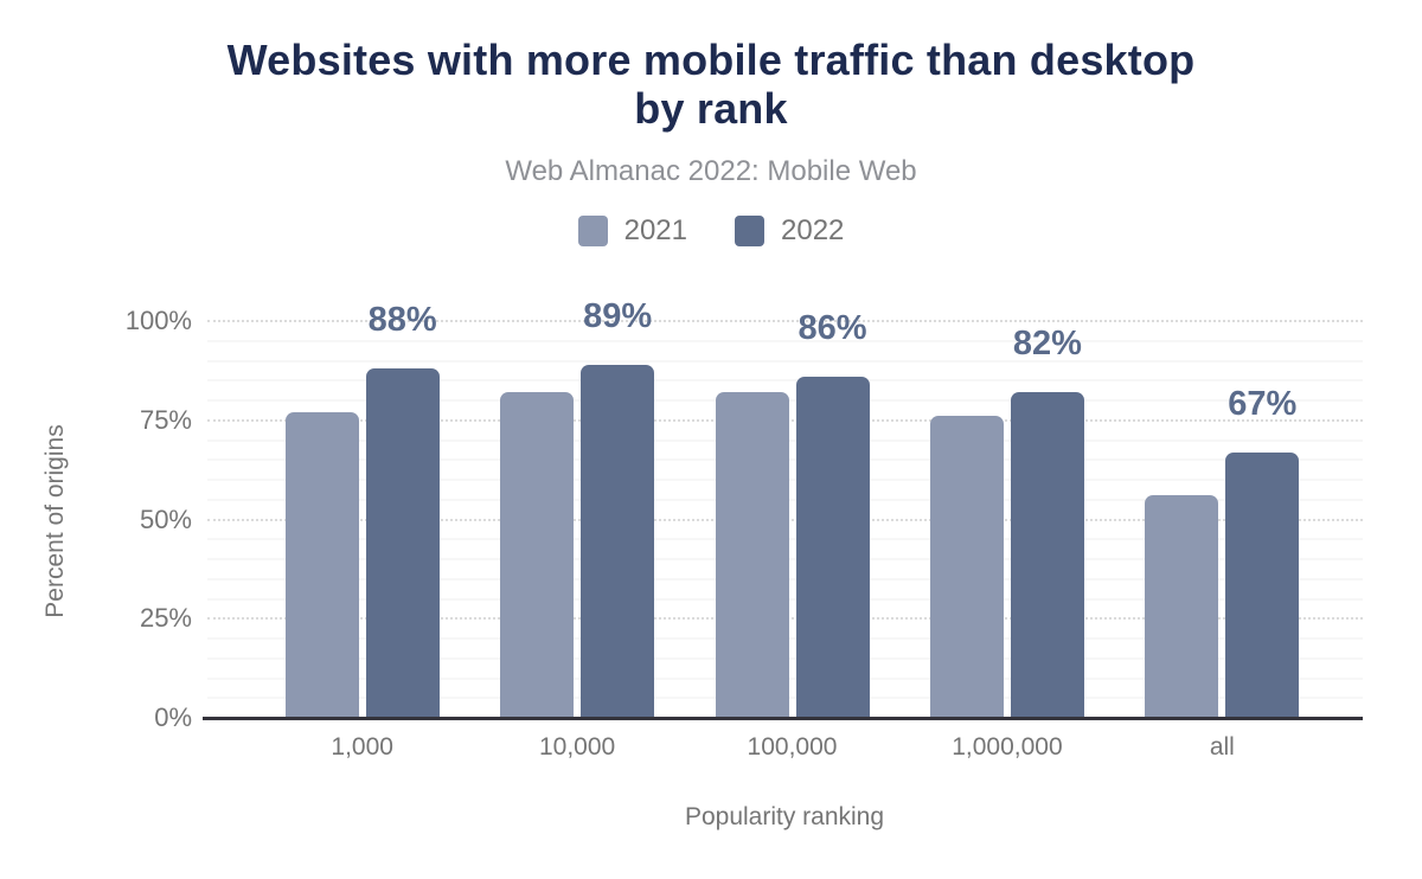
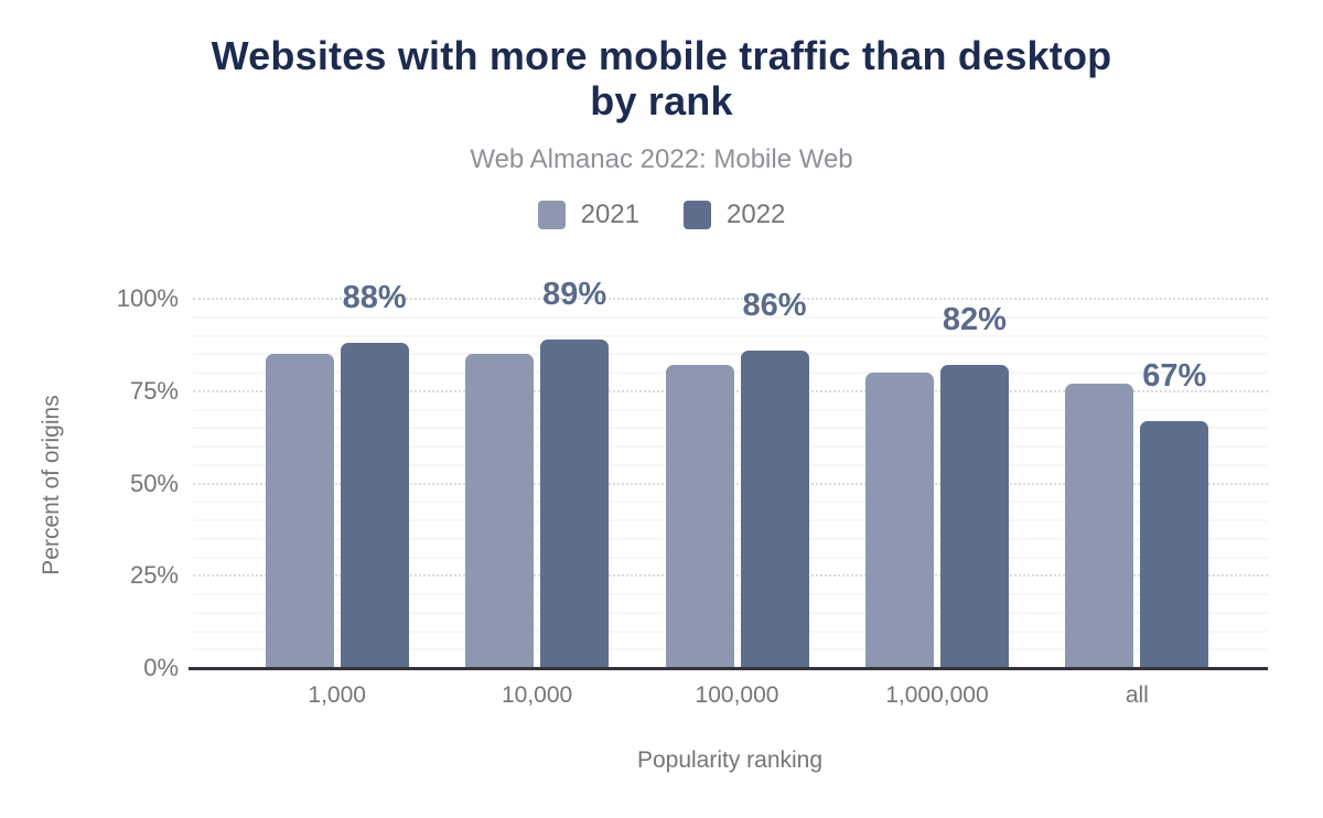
2021/1,000: 77% -> 85%
2021/10,000: 82% -> 85%
2021/1,000,000: 76% -> 80%
2021/all: 56% -> 77%
